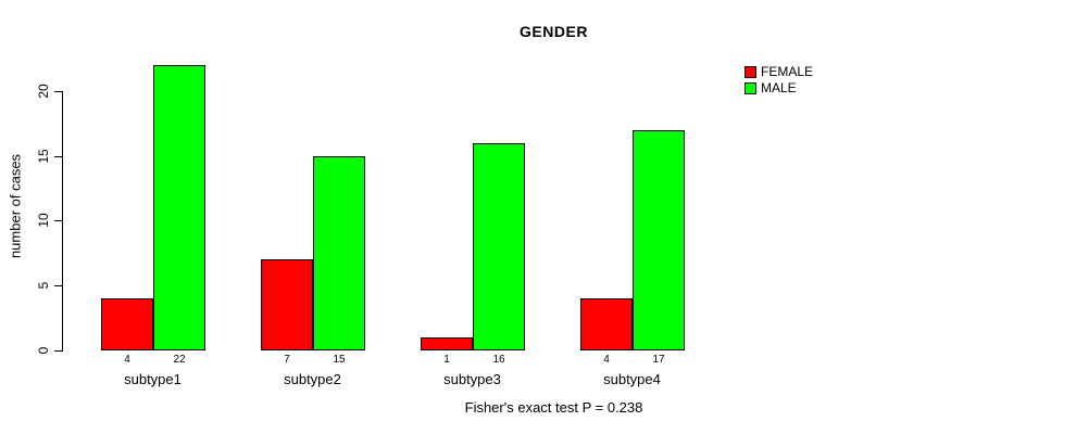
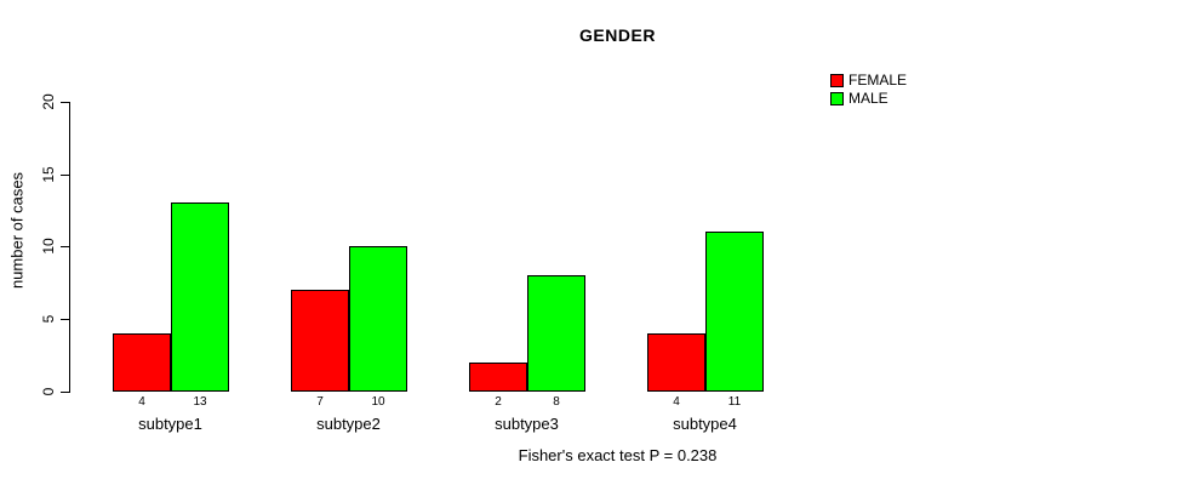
MALE/subtype1: 22 -> 13
MALE/subtype2: 15 -> 10
FEMALE/subtype3: 1 -> 2
MALE/subtype3: 16 -> 8
MALE/subtype4: 17 -> 11
